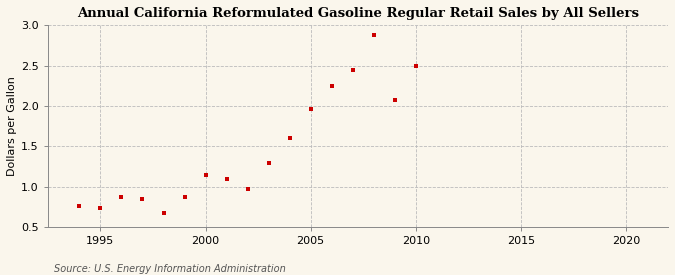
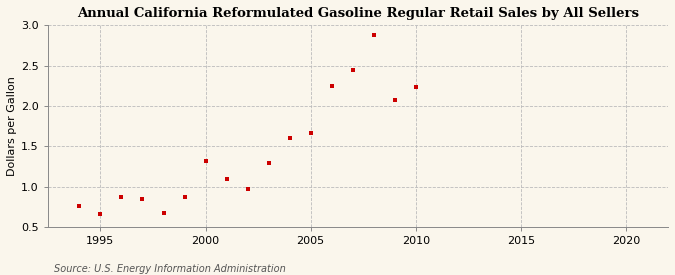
1995: 0.74 -> 0.66
2000: 1.15 -> 1.32
2005: 1.96 -> 1.66
2010: 2.50 -> 2.24
